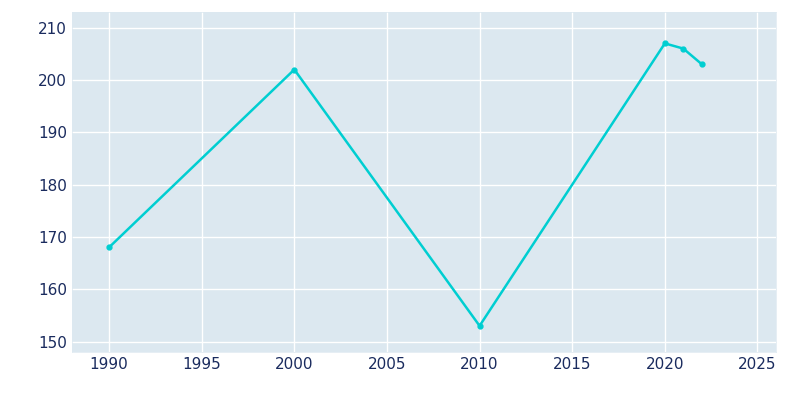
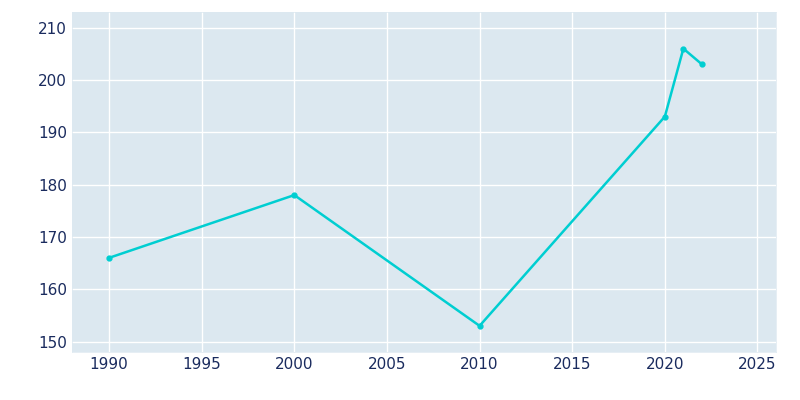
1990: 168 -> 166
2000: 202 -> 178
2020: 207 -> 193
